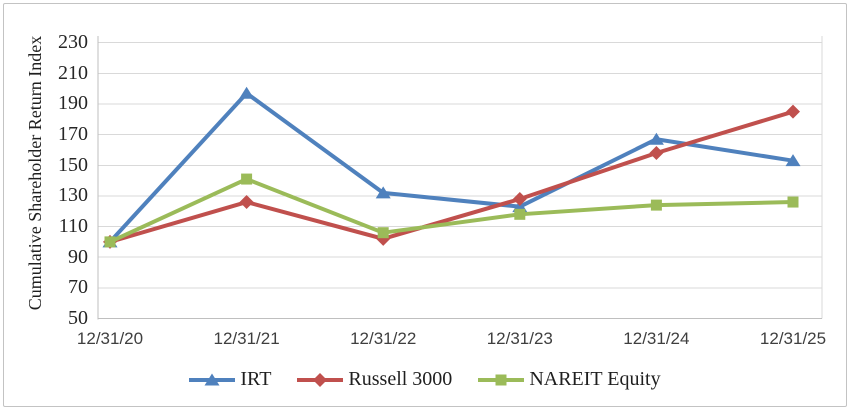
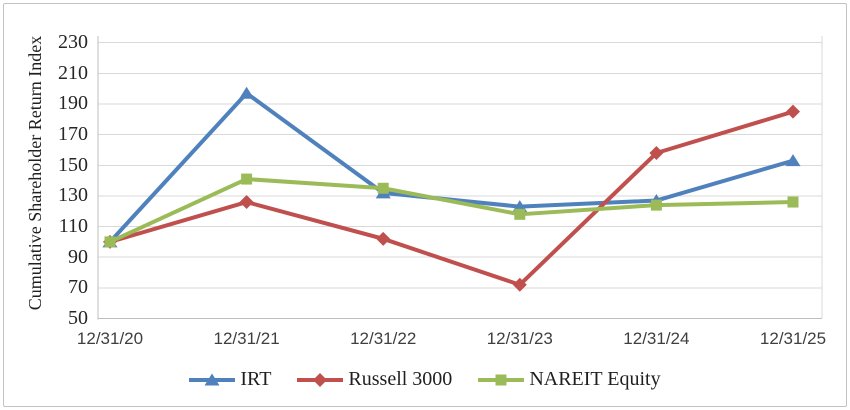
NAREIT Equity/12/31/22: 106 -> 135
Russell 3000/12/31/23: 128 -> 72
IRT/12/31/24: 167 -> 127
